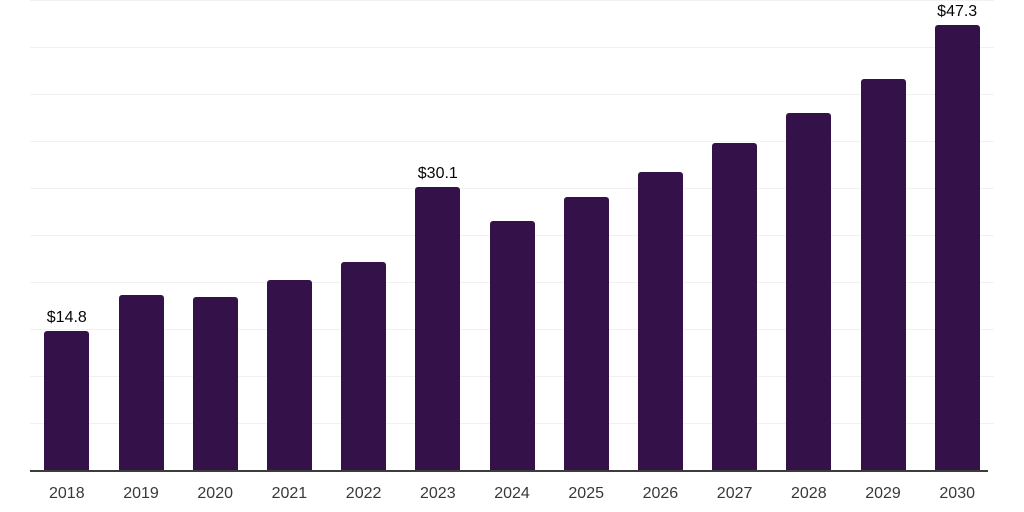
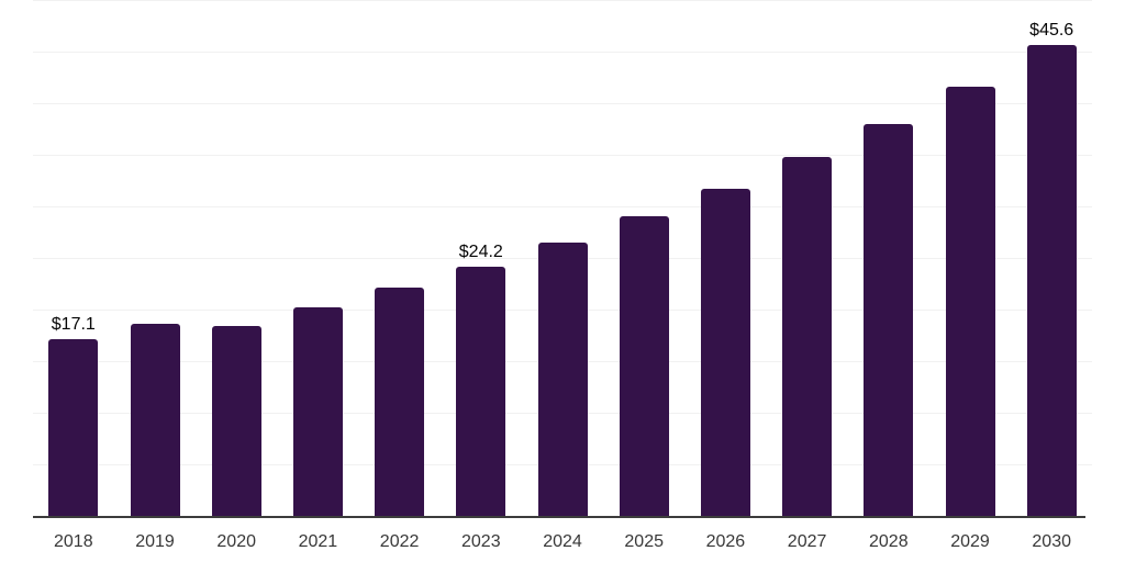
2018: $14.8 -> $17.1
2023: $30.1 -> $24.2
2030: $47.3 -> $45.6
